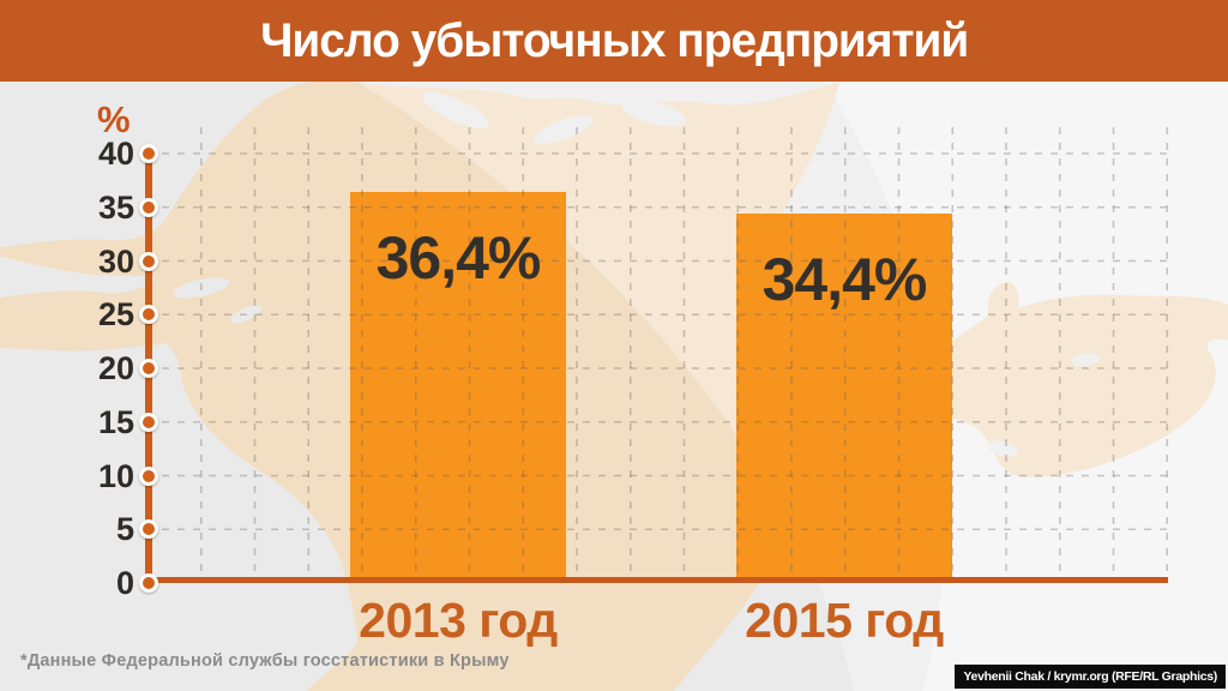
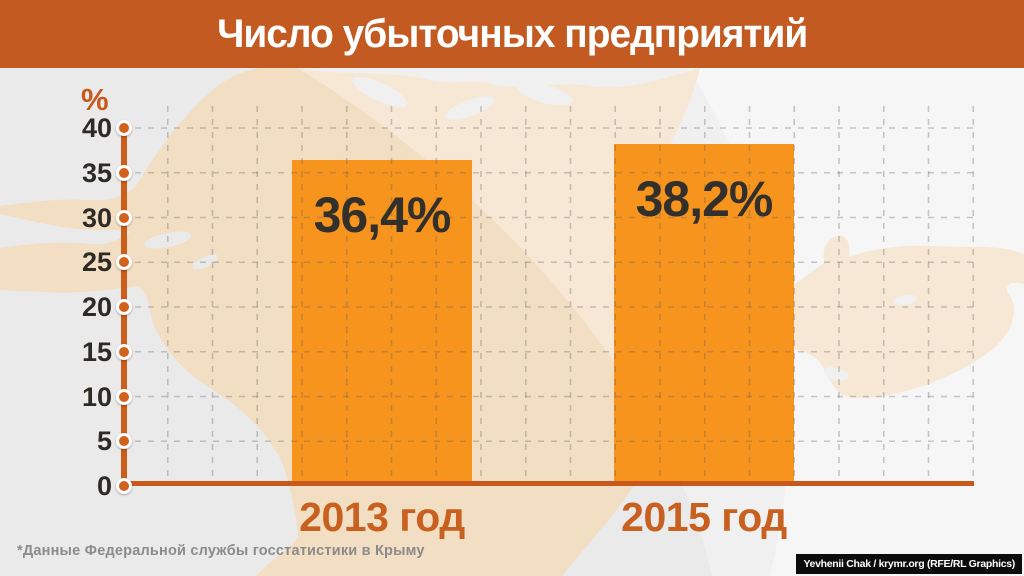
2015 год: 34,4% -> 38,2%
